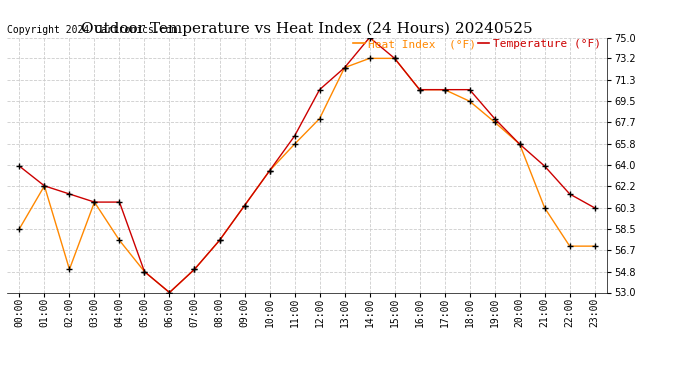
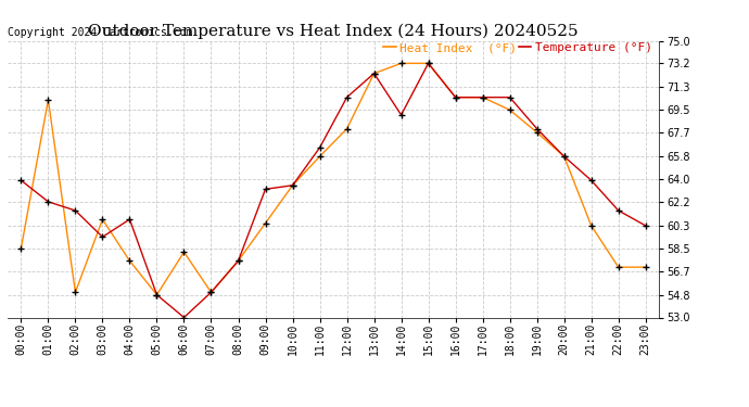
Heat Index (°F)/01:00: 62.2 -> 70.3
Temperature (°F)/03:00: 60.8 -> 59.4
Heat Index (°F)/06:00: 53.0 -> 58.2
Temperature (°F)/09:00: 60.5 -> 63.2
Temperature (°F)/14:00: 75.0 -> 69.1
